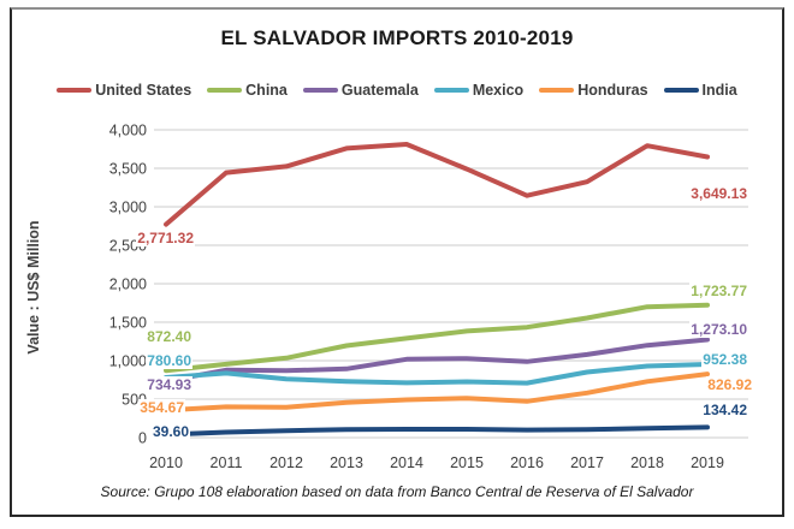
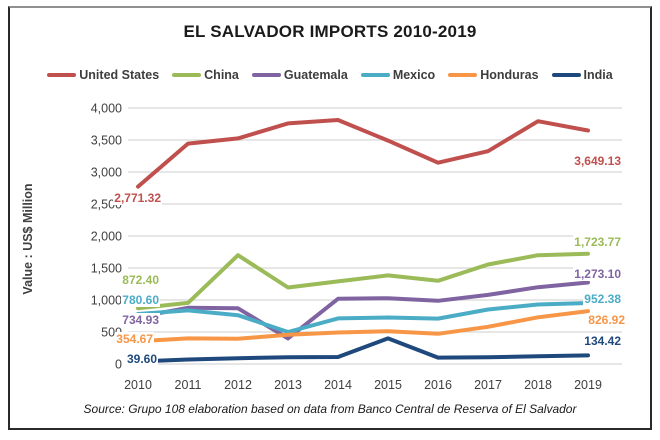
China/2012: 1000 -> 1700
Guatemala/2013: 900 -> 400
Mexico/2013: 700 -> 500
India/2015: 100 -> 400
China/2016: 1400 -> 1300
